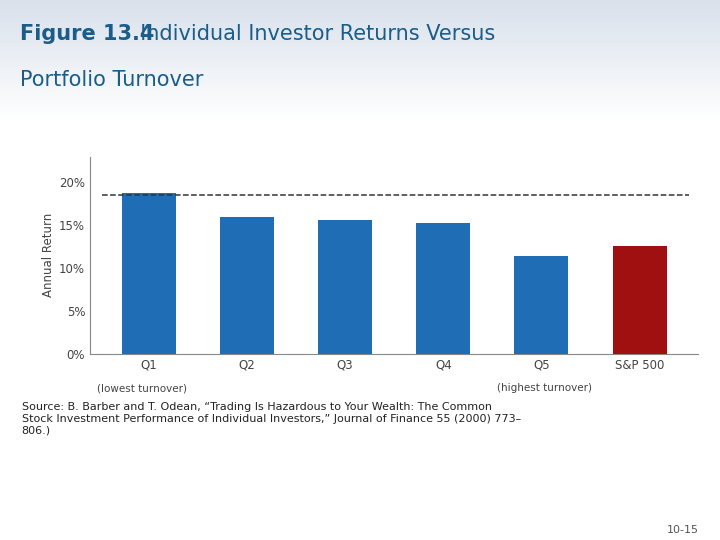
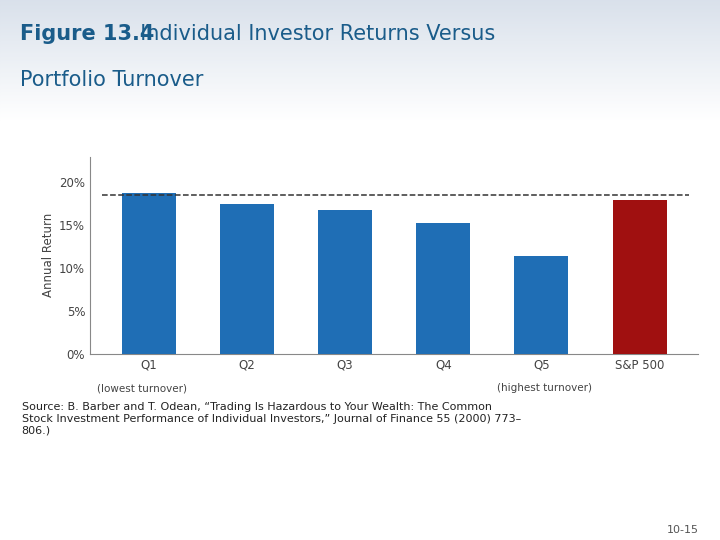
Q2: 16.0% -> 17.5%
Q3: 15.6% -> 16.8%
S&P 500: 12.6% -> 17.9%
